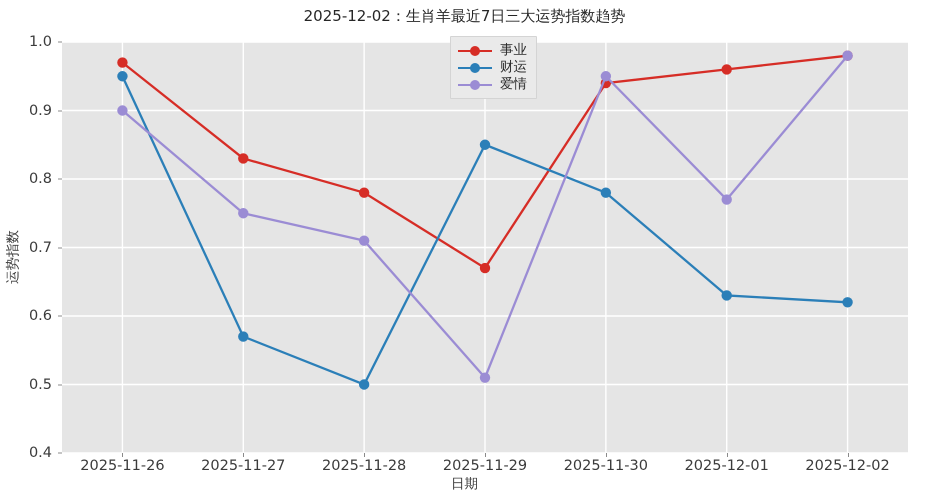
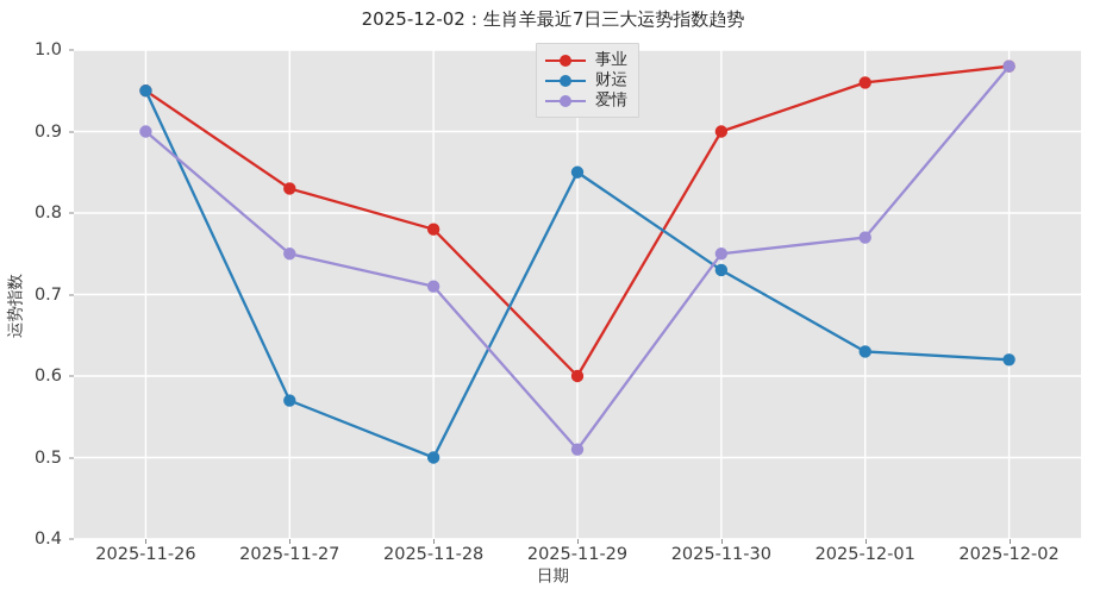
事业/2025-11-26: 0.97 -> 0.95
事业/2025-11-29: 0.67 -> 0.60
事业/2025-11-30: 0.94 -> 0.90
财运/2025-11-30: 0.78 -> 0.73
爱情/2025-11-30: 0.95 -> 0.75
